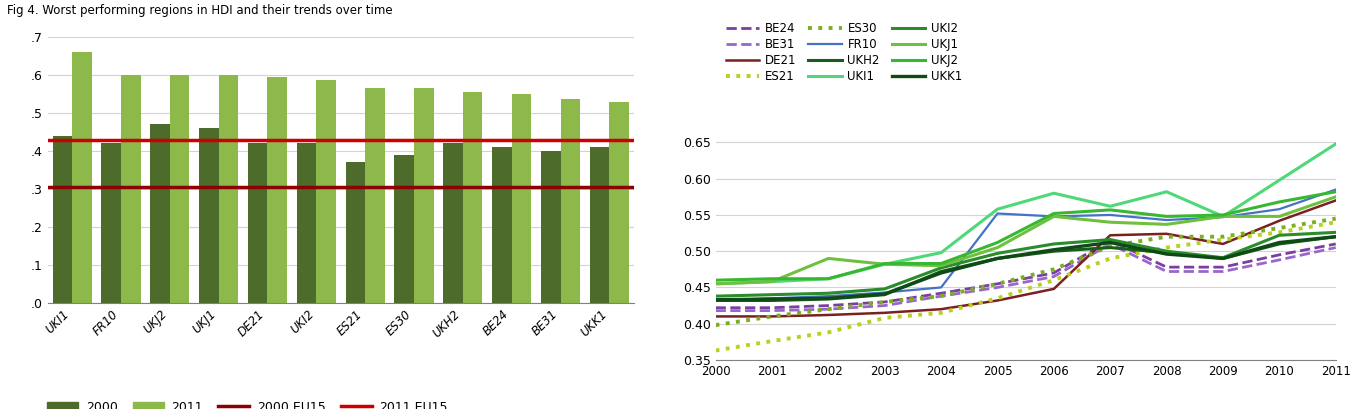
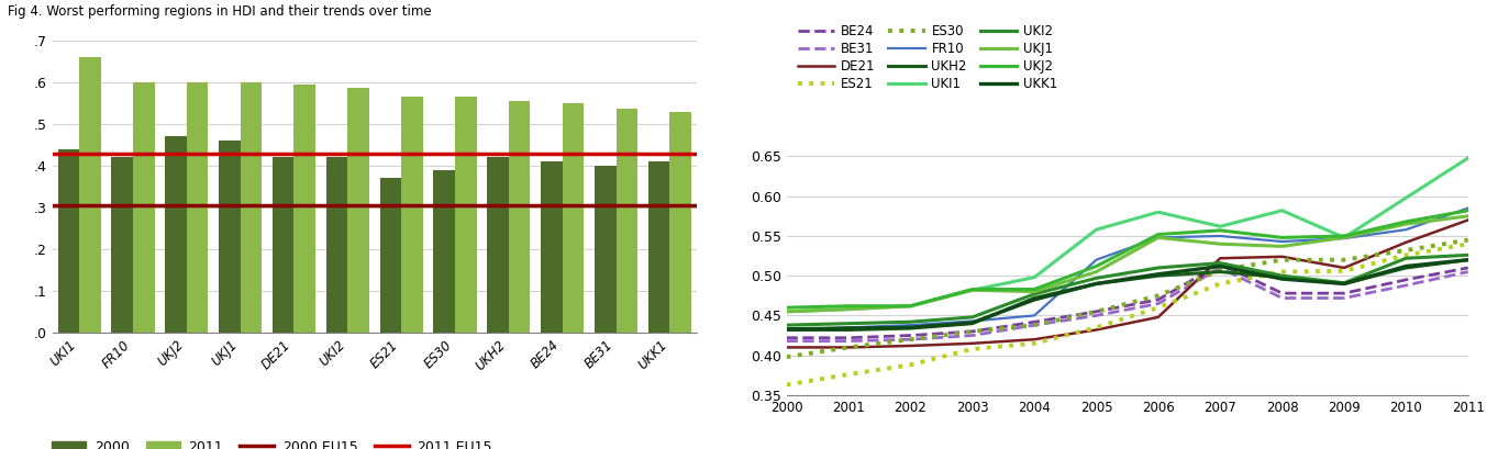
UKJ1/2002: 0.490 -> 0.462
FR10/2005: 0.552 -> 0.520
ES21/2009: 0.516 -> 0.506
UKJ1/2010: 0.548 -> 0.565
